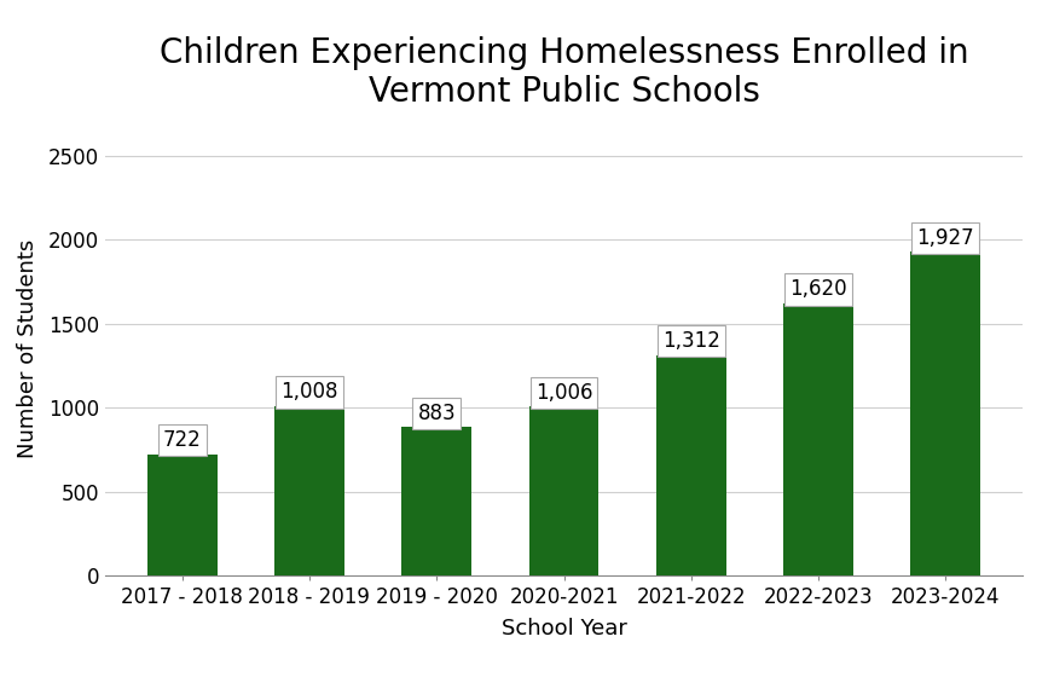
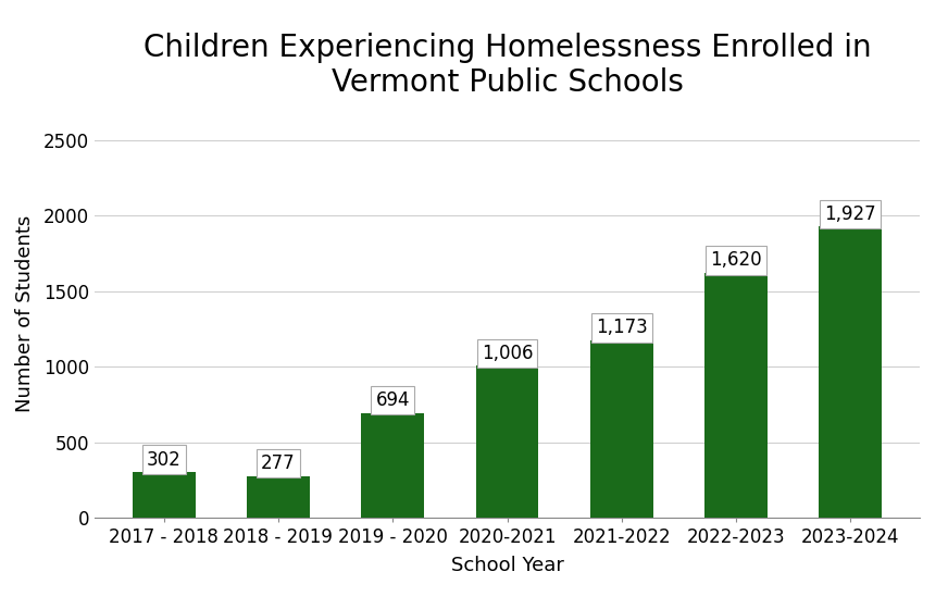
2017 - 2018: 722 -> 302
2018 - 2019: 1,008 -> 277
2019 - 2020: 883 -> 694
2021-2022: 1,312 -> 1,173
